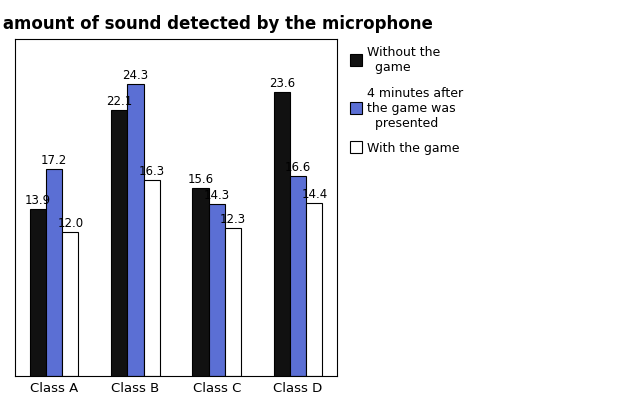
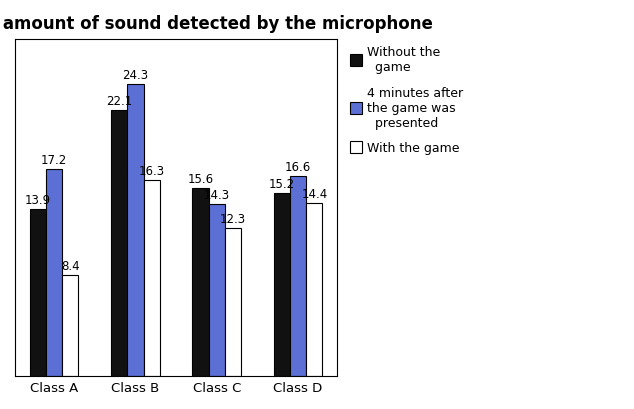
With the game/Class A: 12.0 -> 8.4
Without the game/Class D: 23.6 -> 15.2
